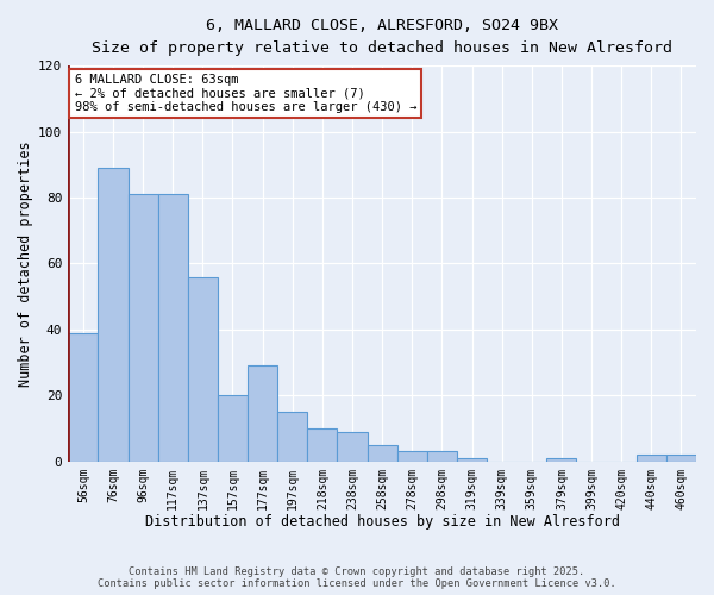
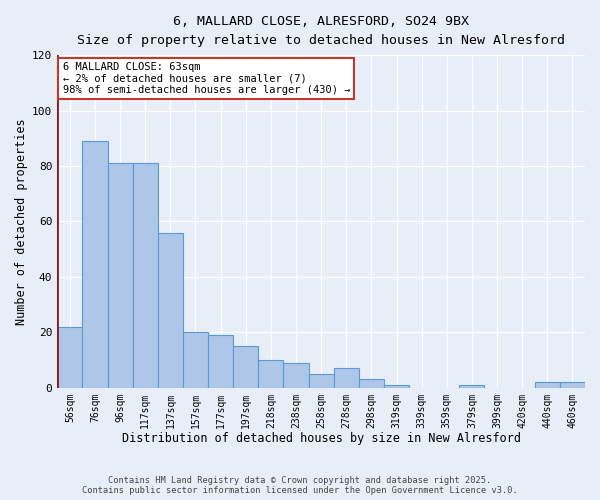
56sqm: 39 -> 22
177sqm: 29 -> 19
278sqm: 3 -> 7
